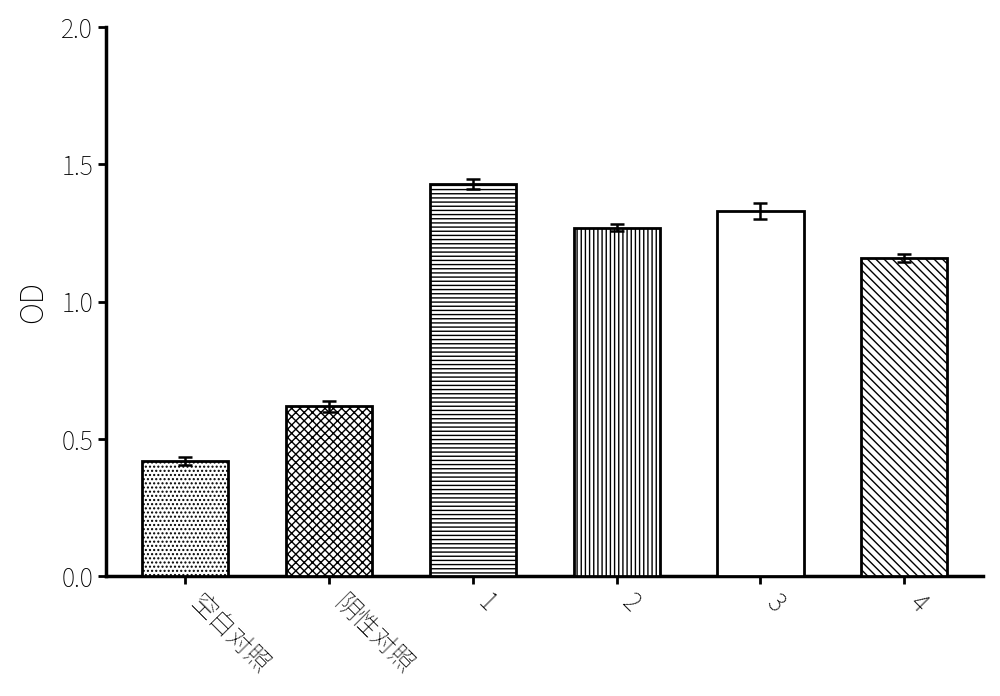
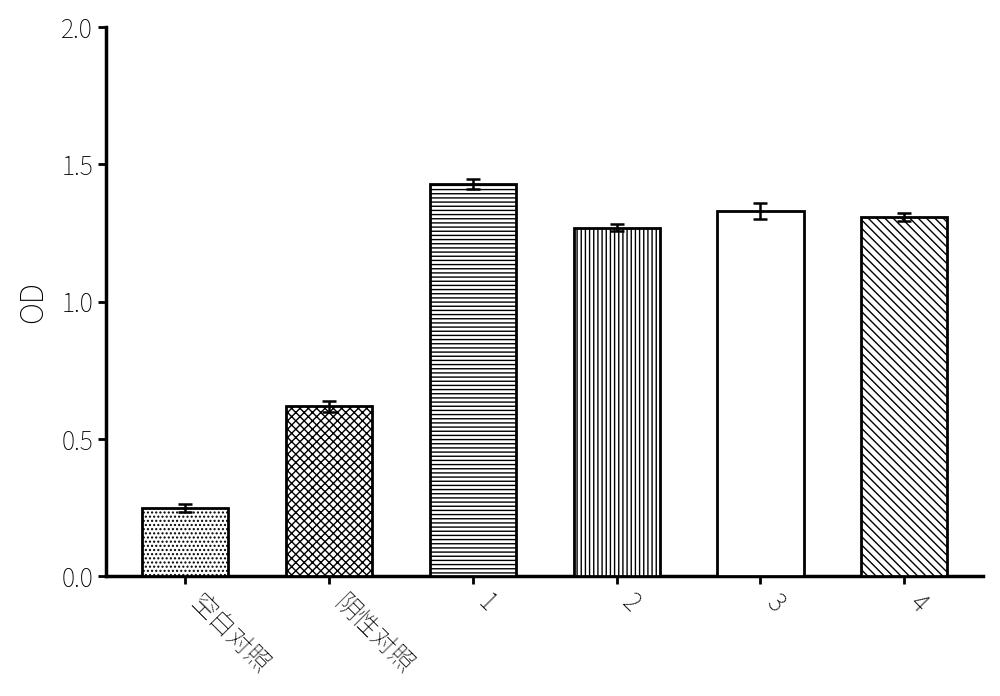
空白对照: 0.42 -> 0.25
4: 1.16 -> 1.31
